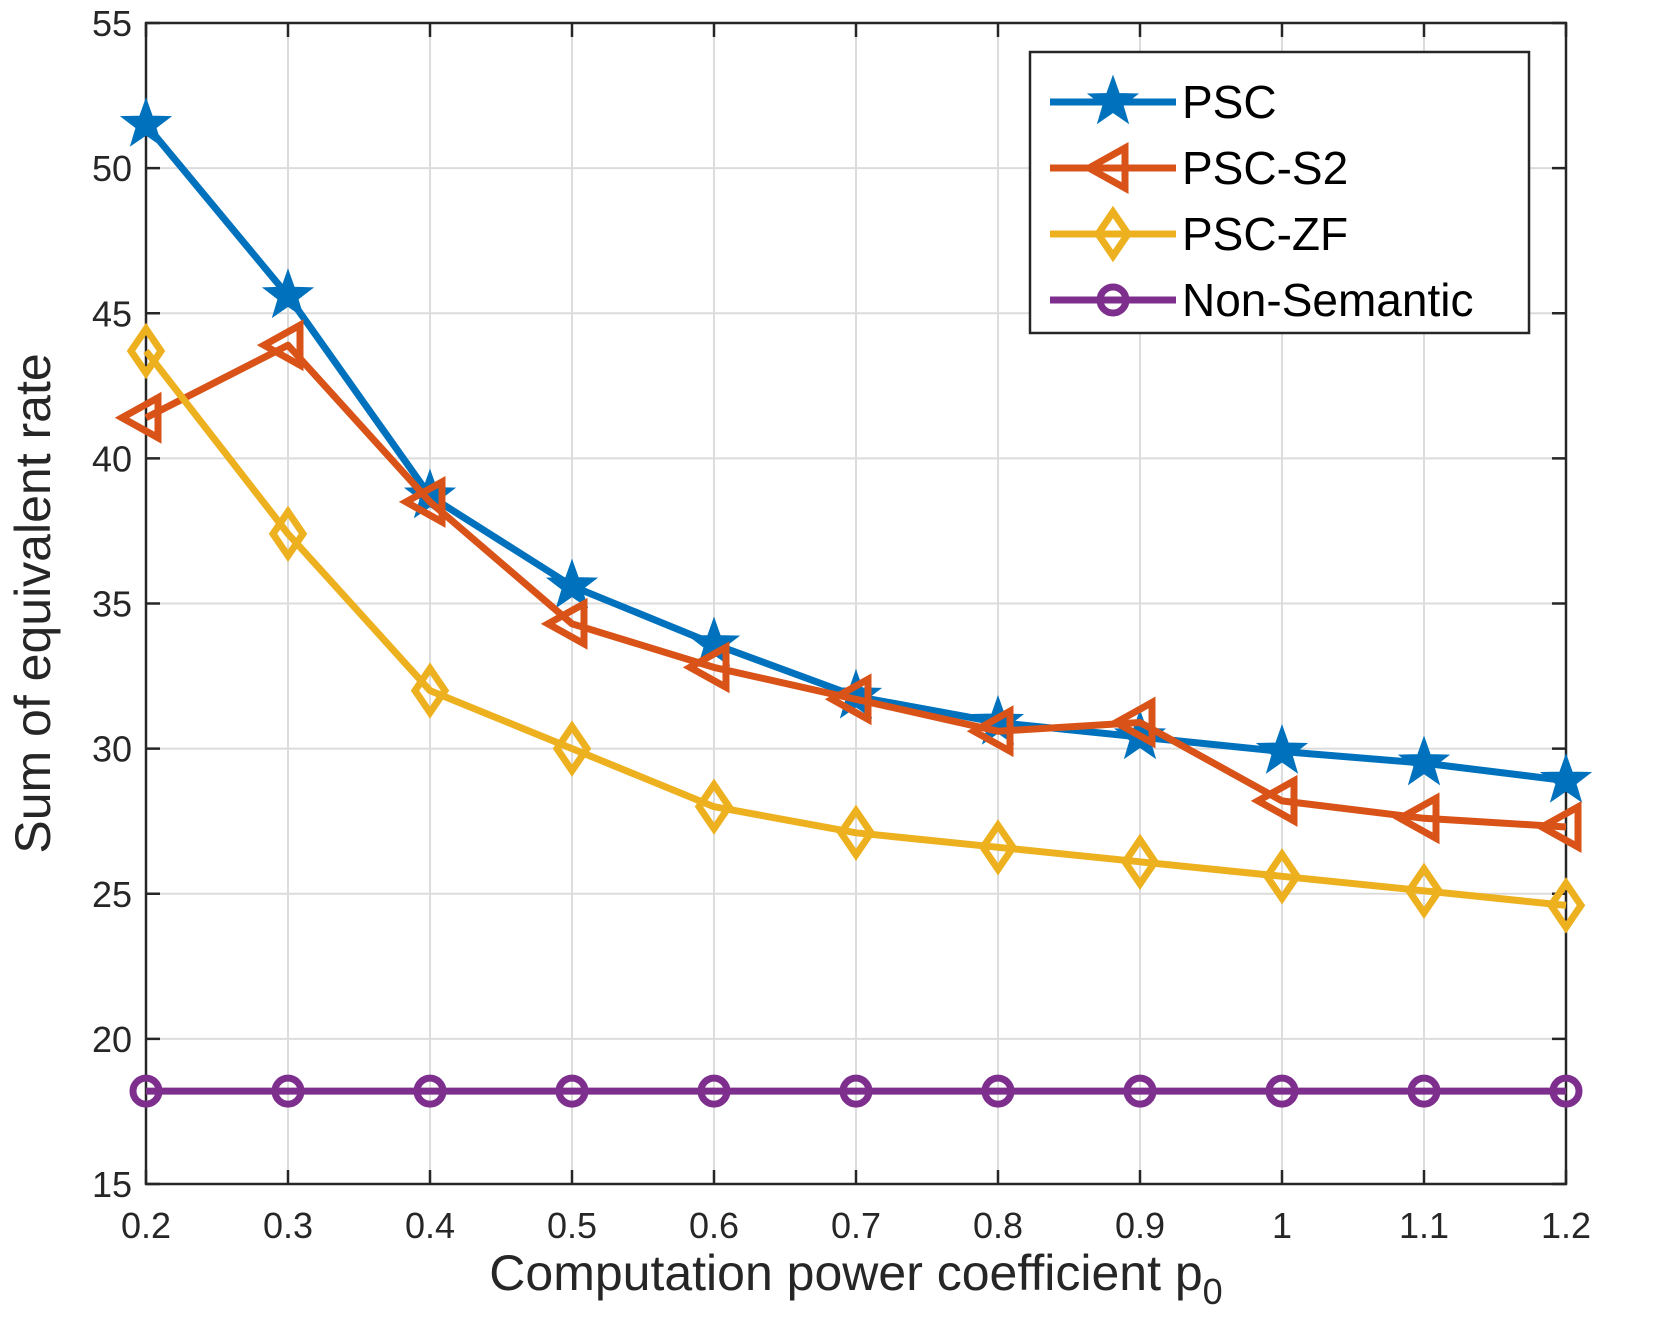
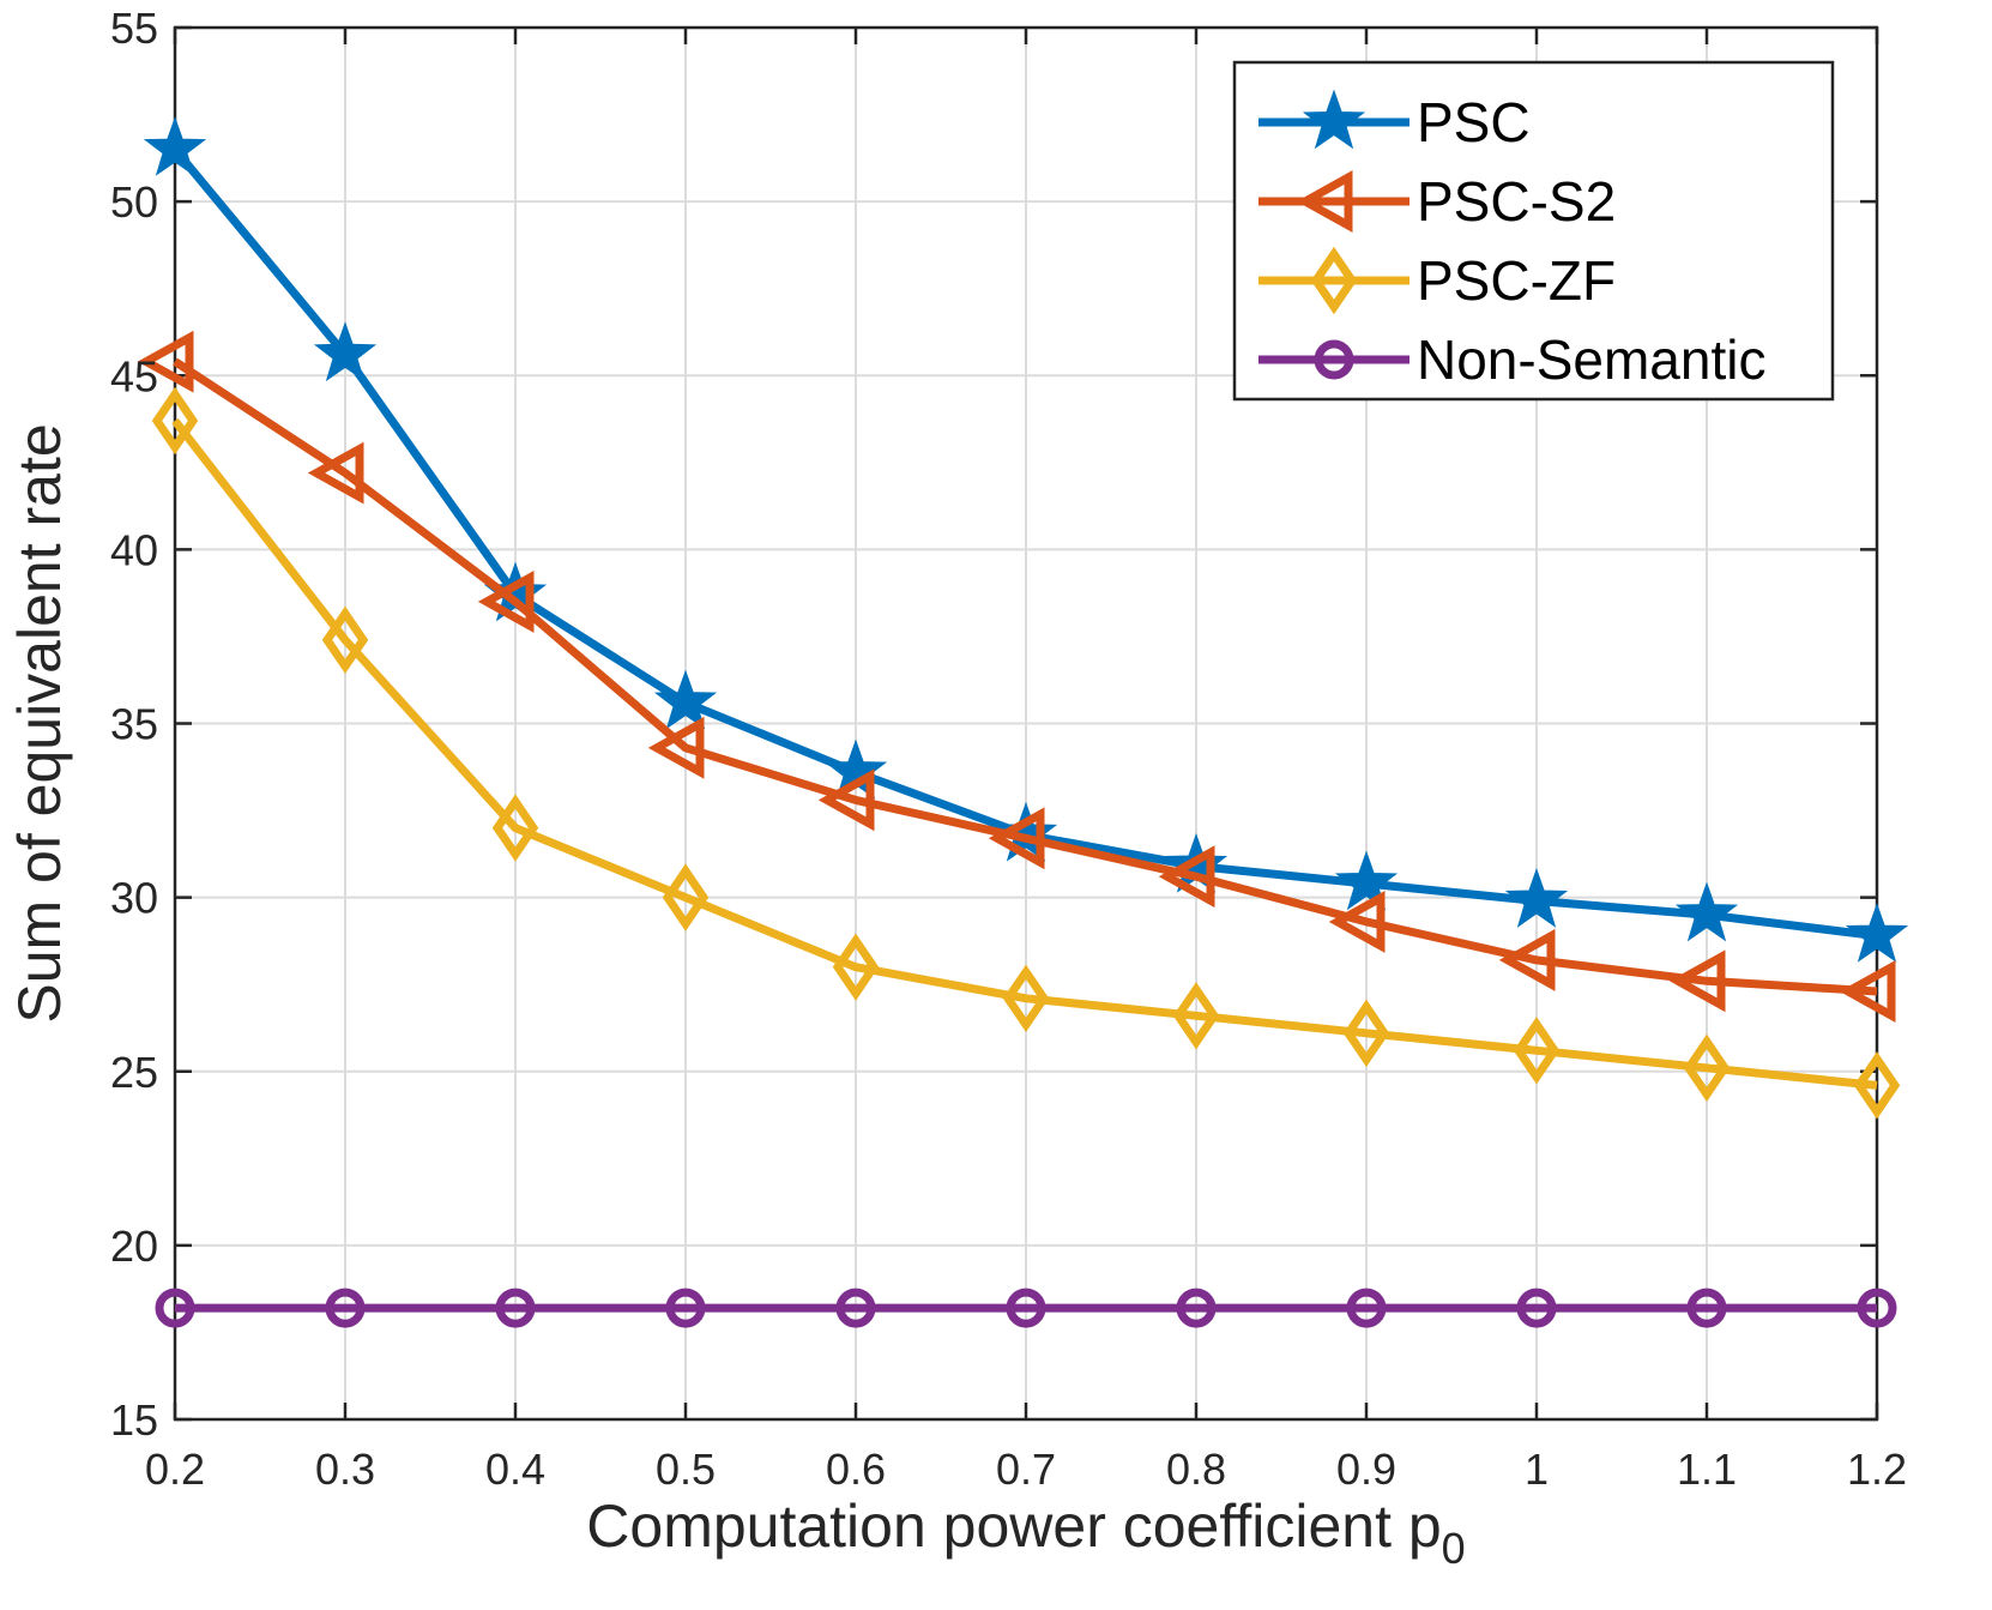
PSC-S2/0.2: 41.4 -> 45.4
PSC-S2/0.3: 43.9 -> 42.2
PSC-S2/0.9: 30.9 -> 29.3
